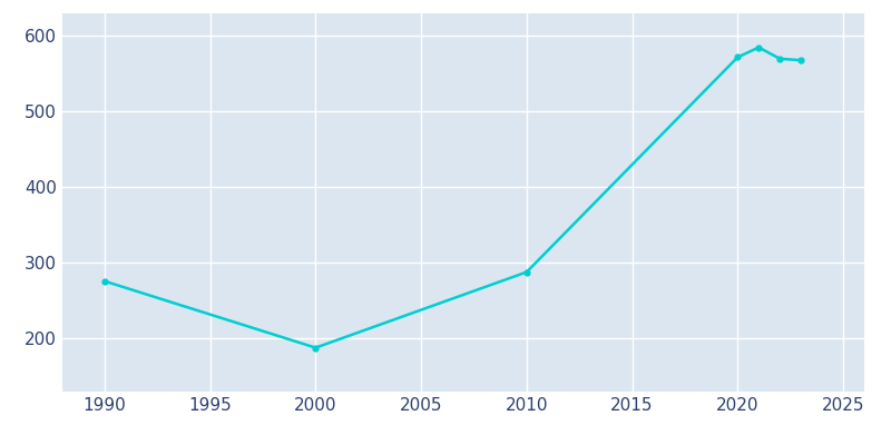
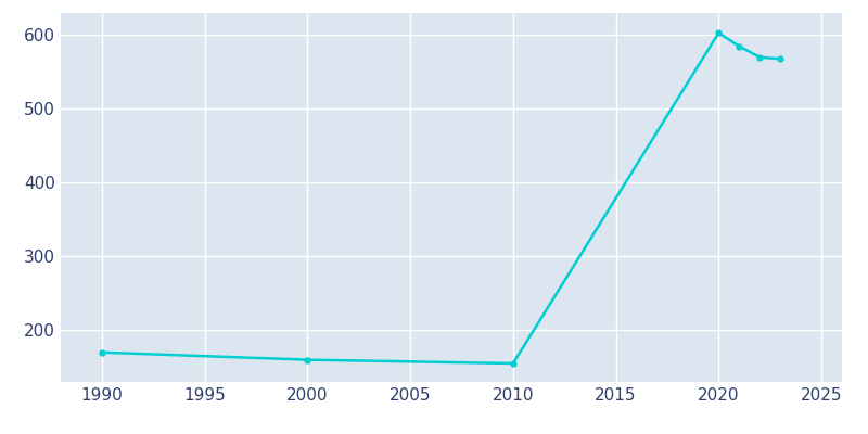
1990: 276 -> 170
2000: 188 -> 160
2010: 288 -> 155
2020: 572 -> 603
